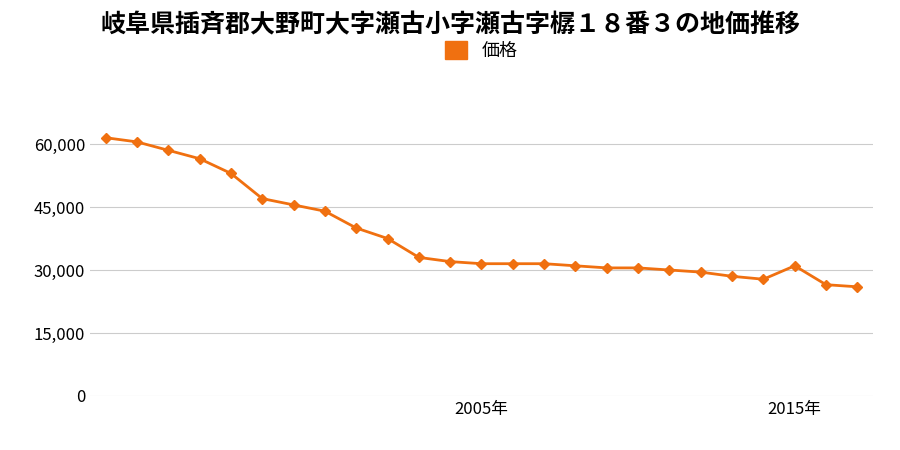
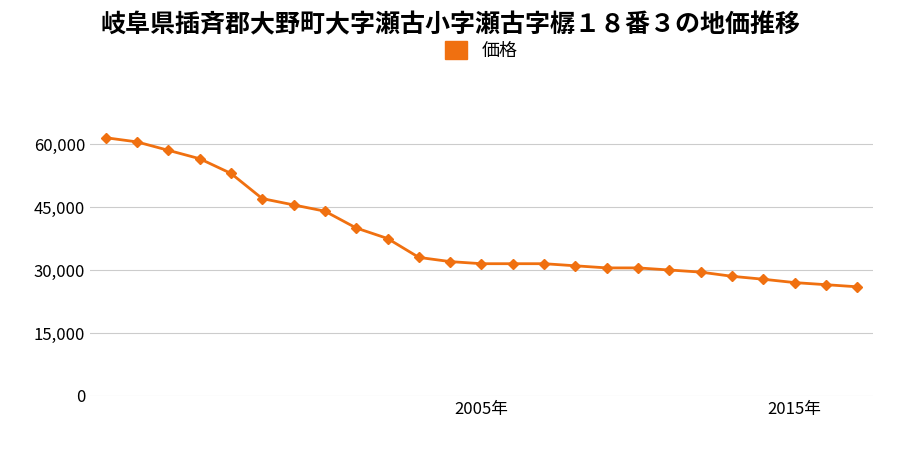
2015年: 31,000 -> 27,000
